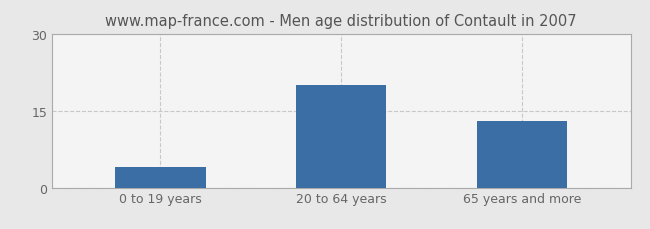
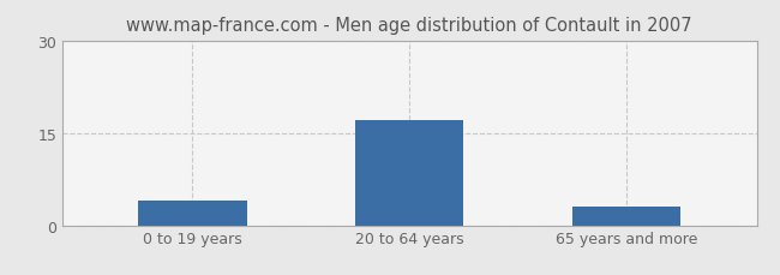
20 to 64 years: 20 -> 17
65 years and more: 13 -> 3
